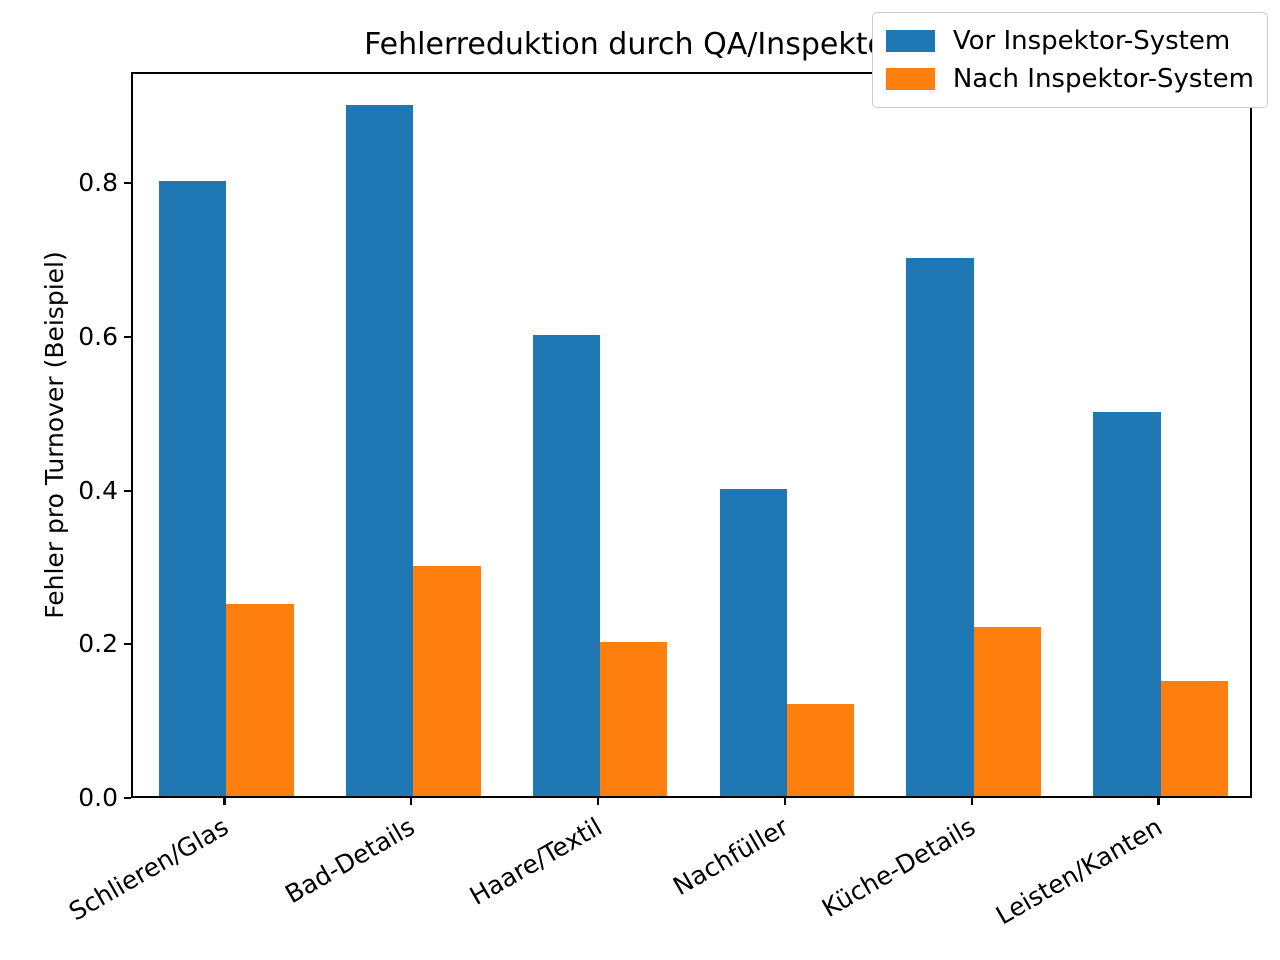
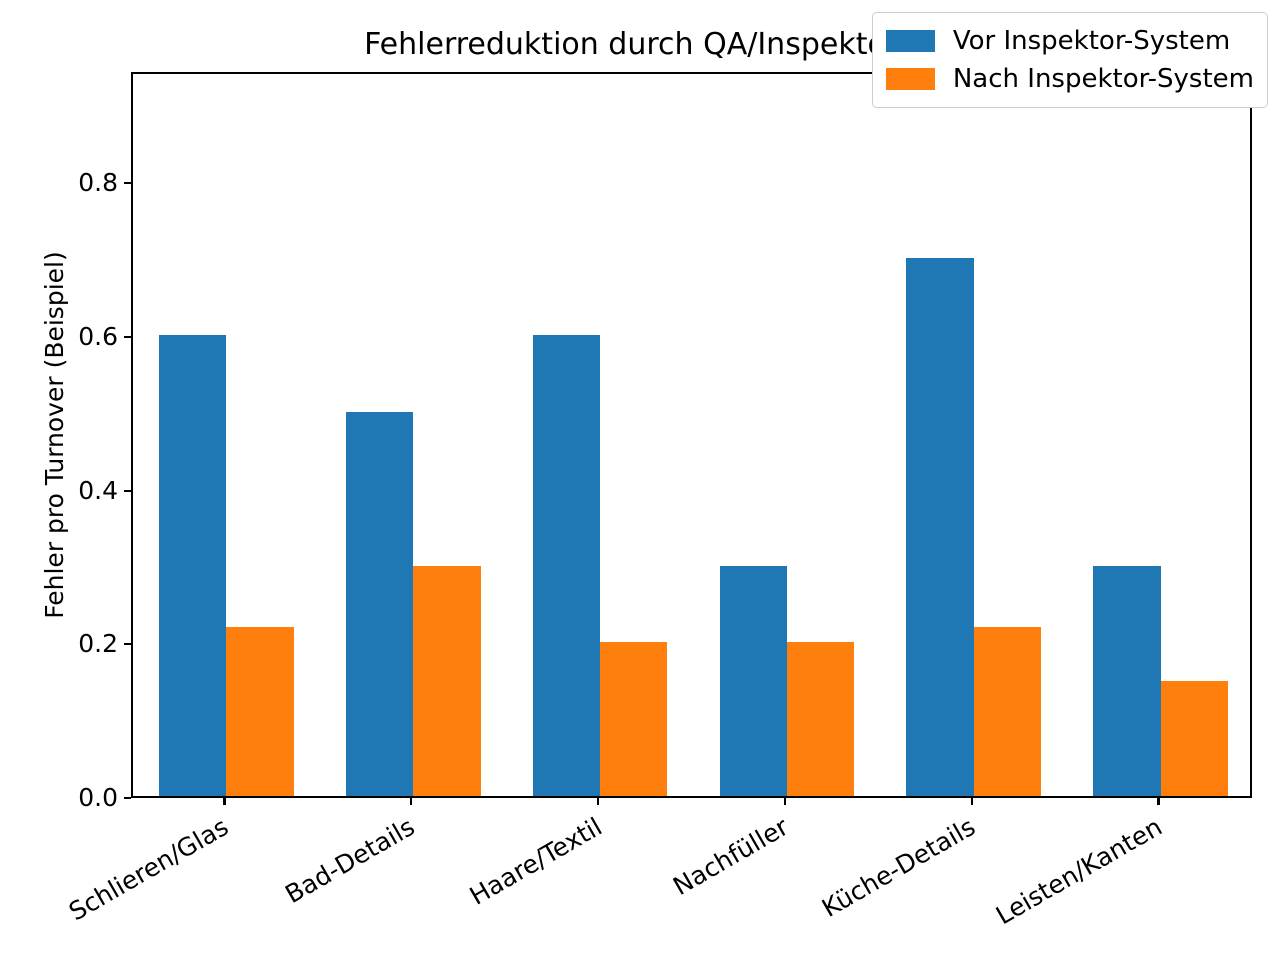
Vor Inspektor-System/Schlieren/Glas: 0.8 -> 0.6
Nach Inspektor-System/Schlieren/Glas: 0.25 -> 0.22
Vor Inspektor-System/Bad-Details: 0.9 -> 0.5
Vor Inspektor-System/Nachfüller: 0.4 -> 0.3
Nach Inspektor-System/Nachfüller: 0.12 -> 0.20
Vor Inspektor-System/Leisten/Kanten: 0.5 -> 0.3
